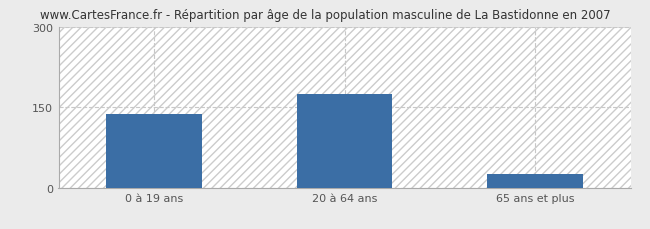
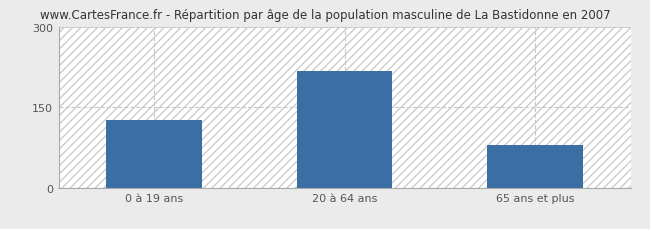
0 à 19 ans: 138 -> 126
20 à 64 ans: 175 -> 218
65 ans et plus: 25 -> 80
